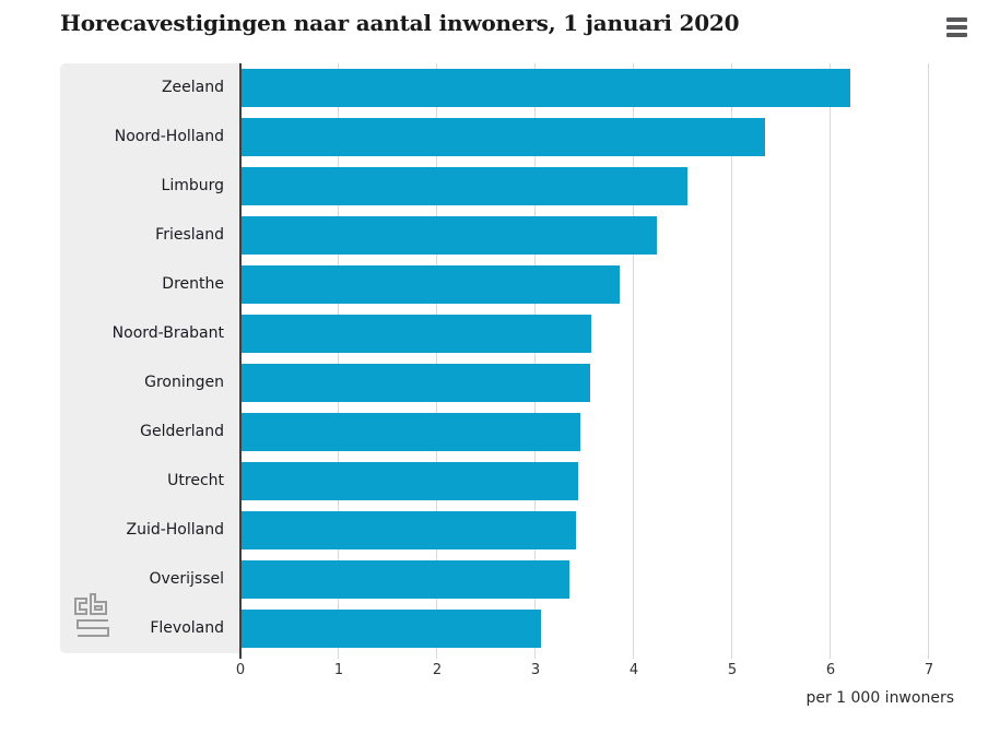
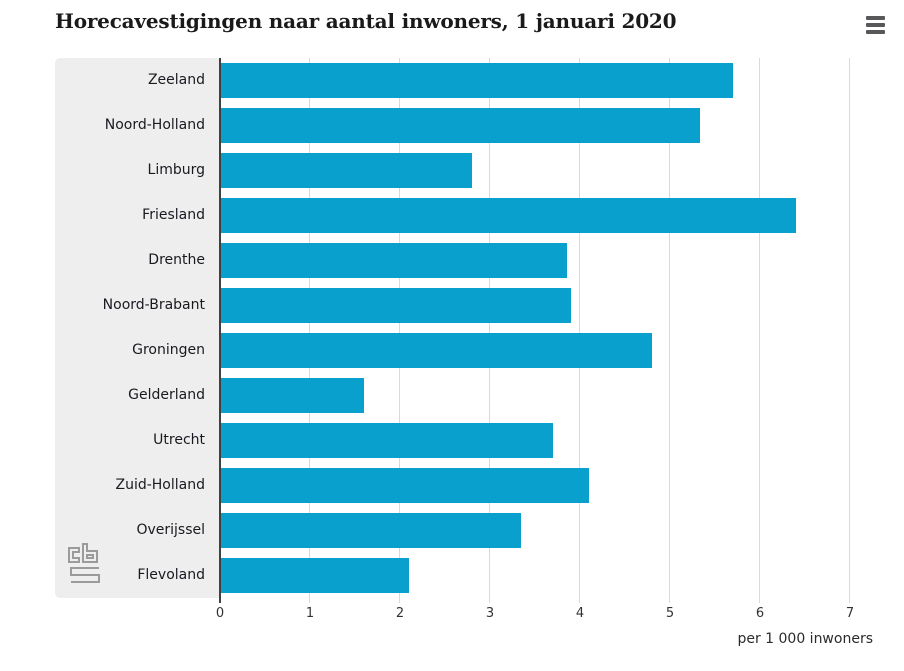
Zeeland: 6.2 -> 5.7
Limburg: 4.5 -> 2.8
Friesland: 4.2 -> 6.4
Noord-Brabant: 3.6 -> 3.9
Groningen: 3.5 -> 4.8
Gelderland: 3.5 -> 1.6
Utrecht: 3.4 -> 3.7
Zuid-Holland: 3.4 -> 4.1
Flevoland: 3.1 -> 2.1
